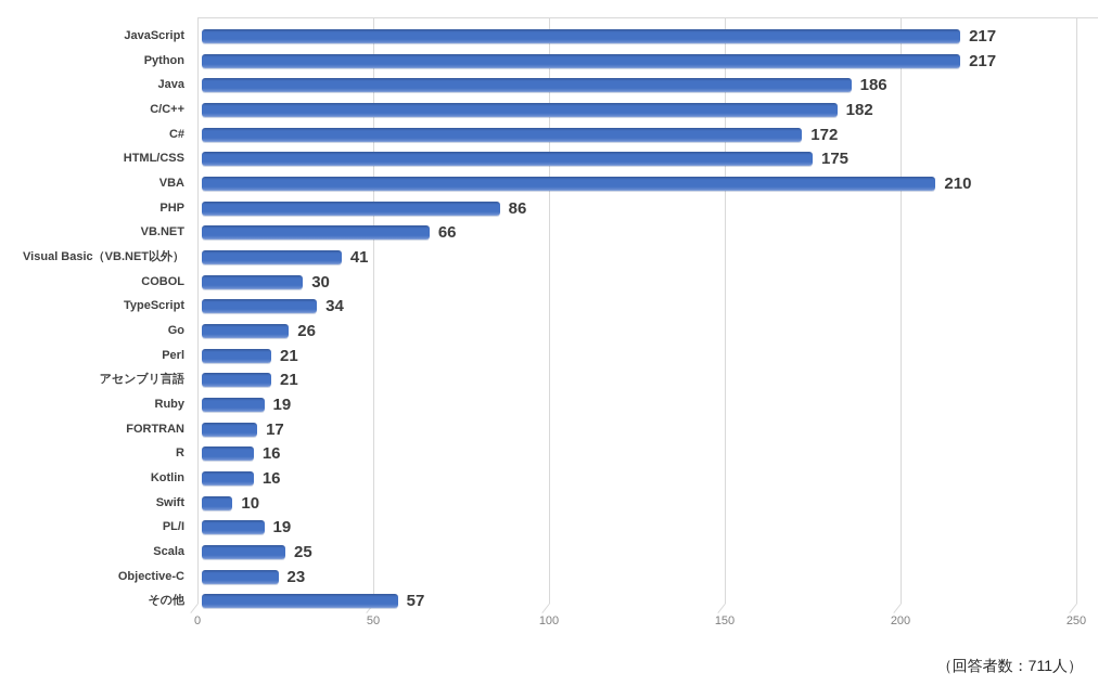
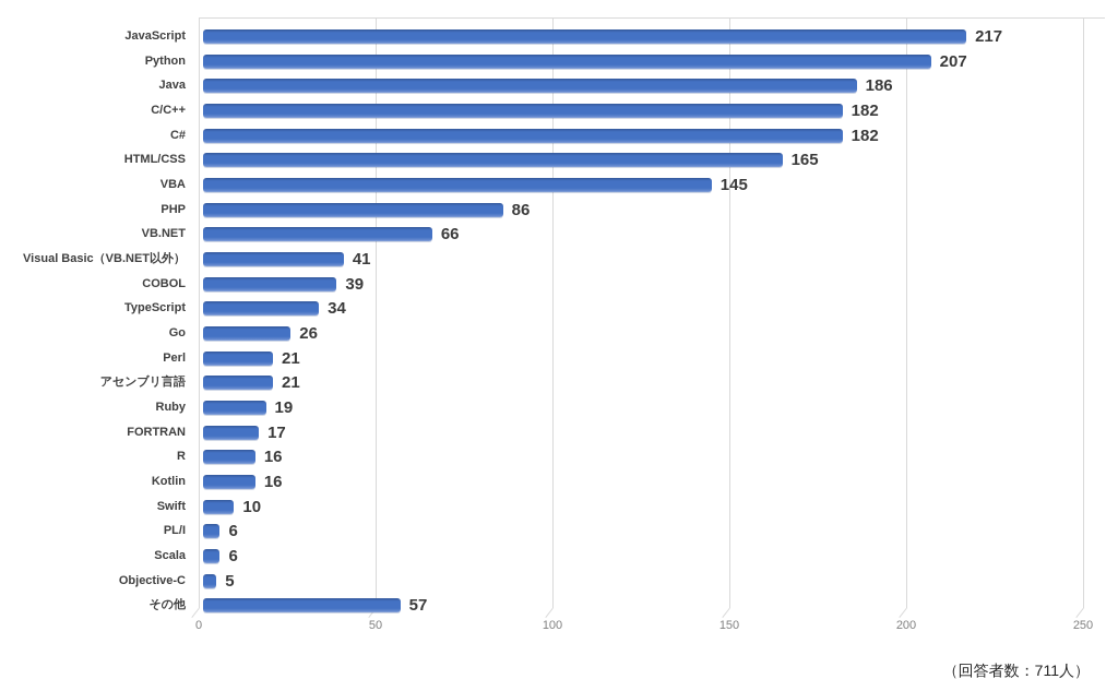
Python: 217 -> 207
C#: 172 -> 182
HTML/CSS: 175 -> 165
VBA: 210 -> 145
COBOL: 30 -> 39
PL/I: 19 -> 6
Scala: 25 -> 6
Objective-C: 23 -> 5
